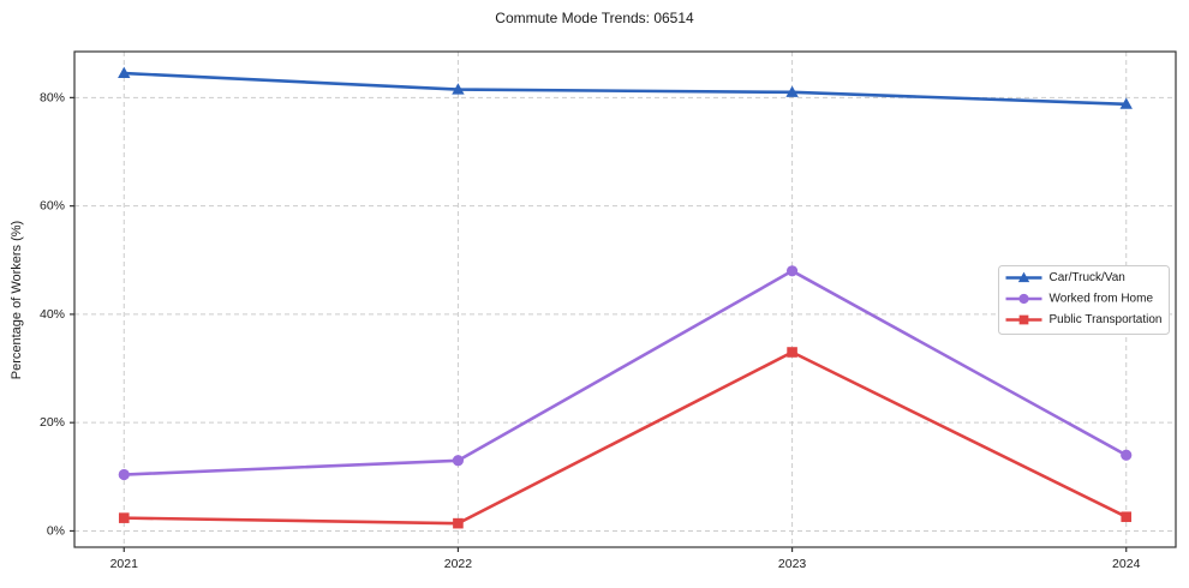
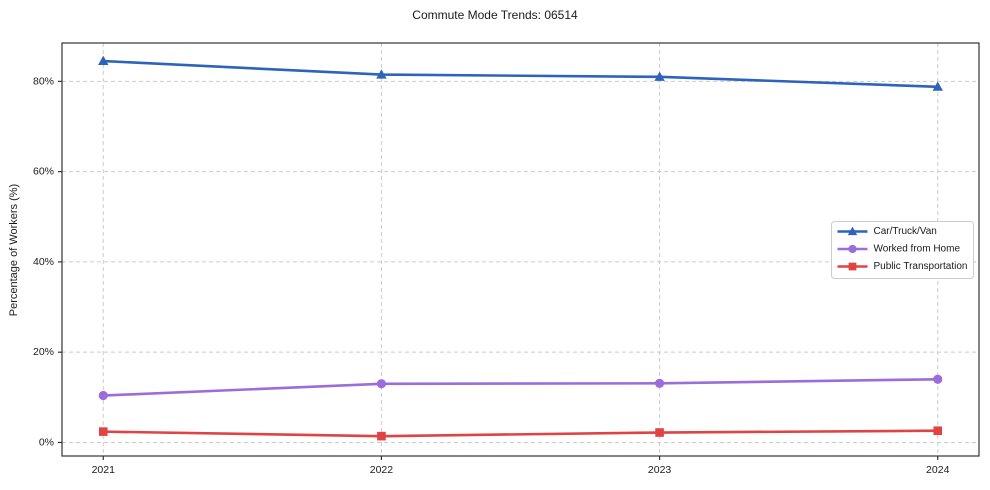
Worked from Home/2023: 48% -> 13%
Public Transportation/2023: 33% -> 2%
